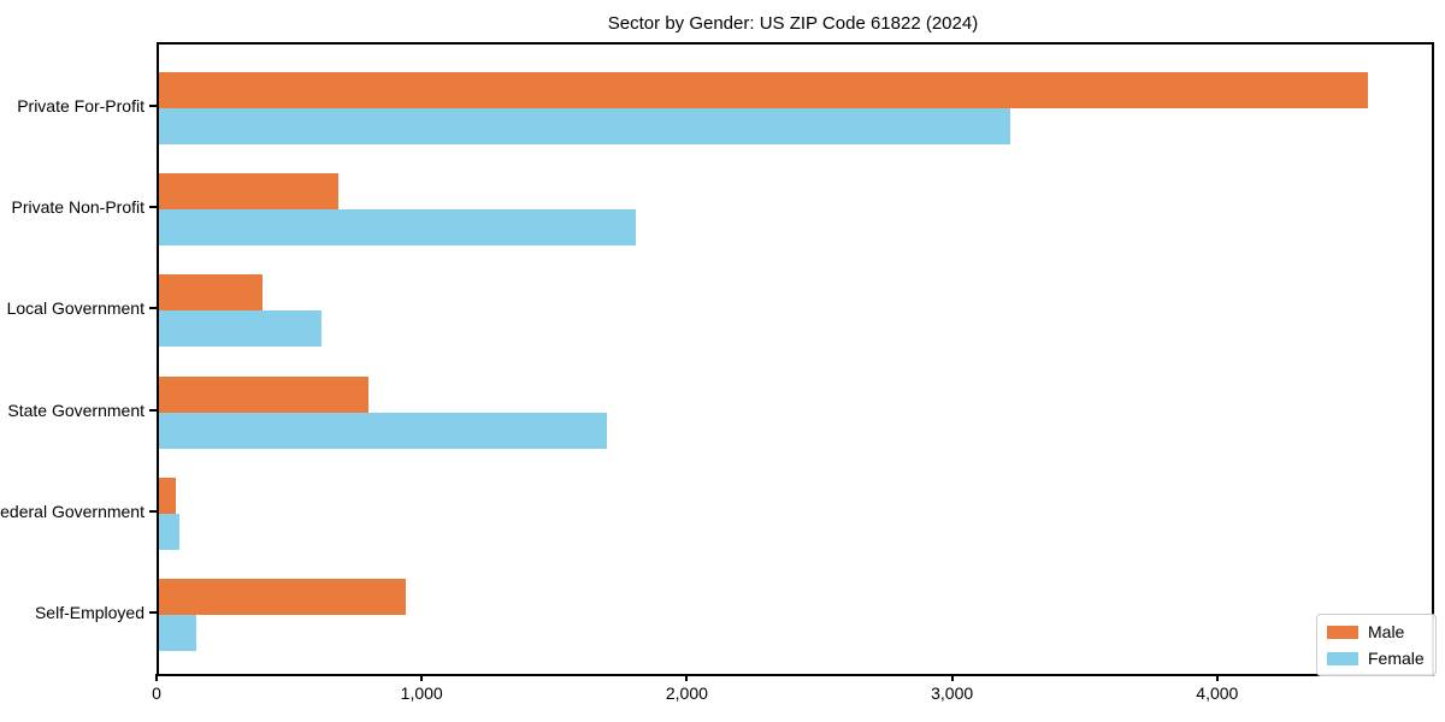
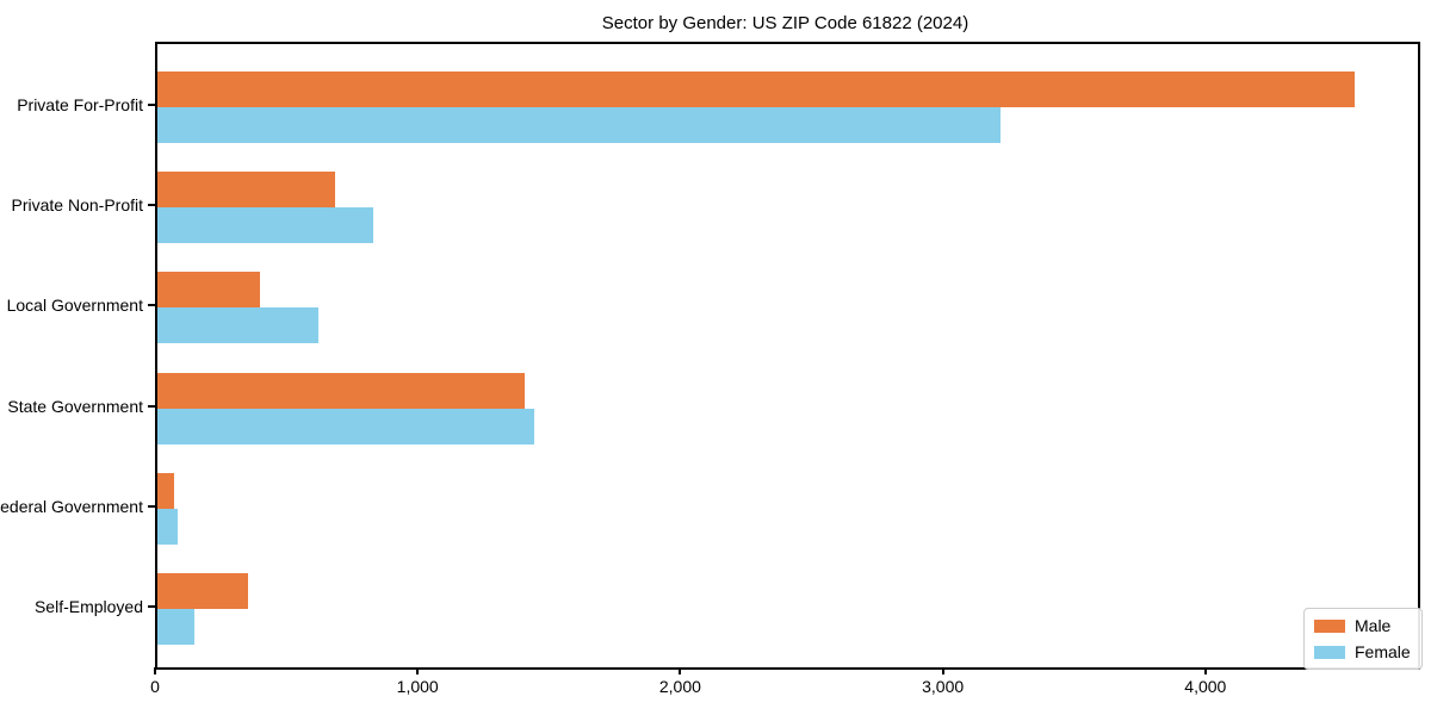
Female/Private Non-Profit: 1800 -> 820
Male/State Government: 790 -> 1400
Female/State Government: 1690 -> 1440
Male/Self-Employed: 930 -> 350
